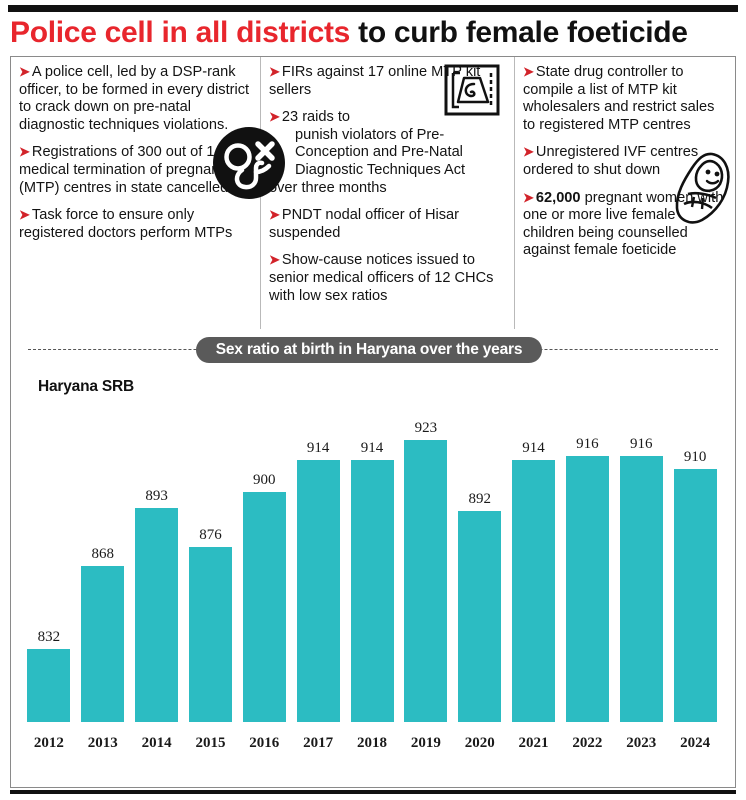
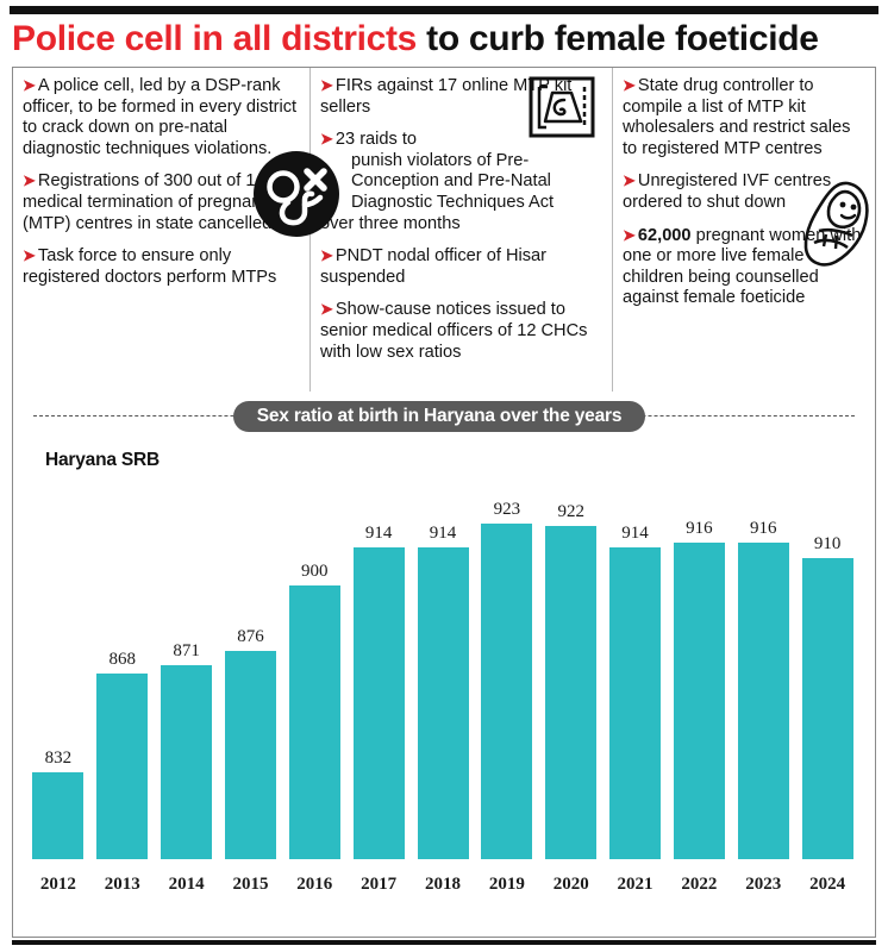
2014: 893 -> 871
2020: 892 -> 922
